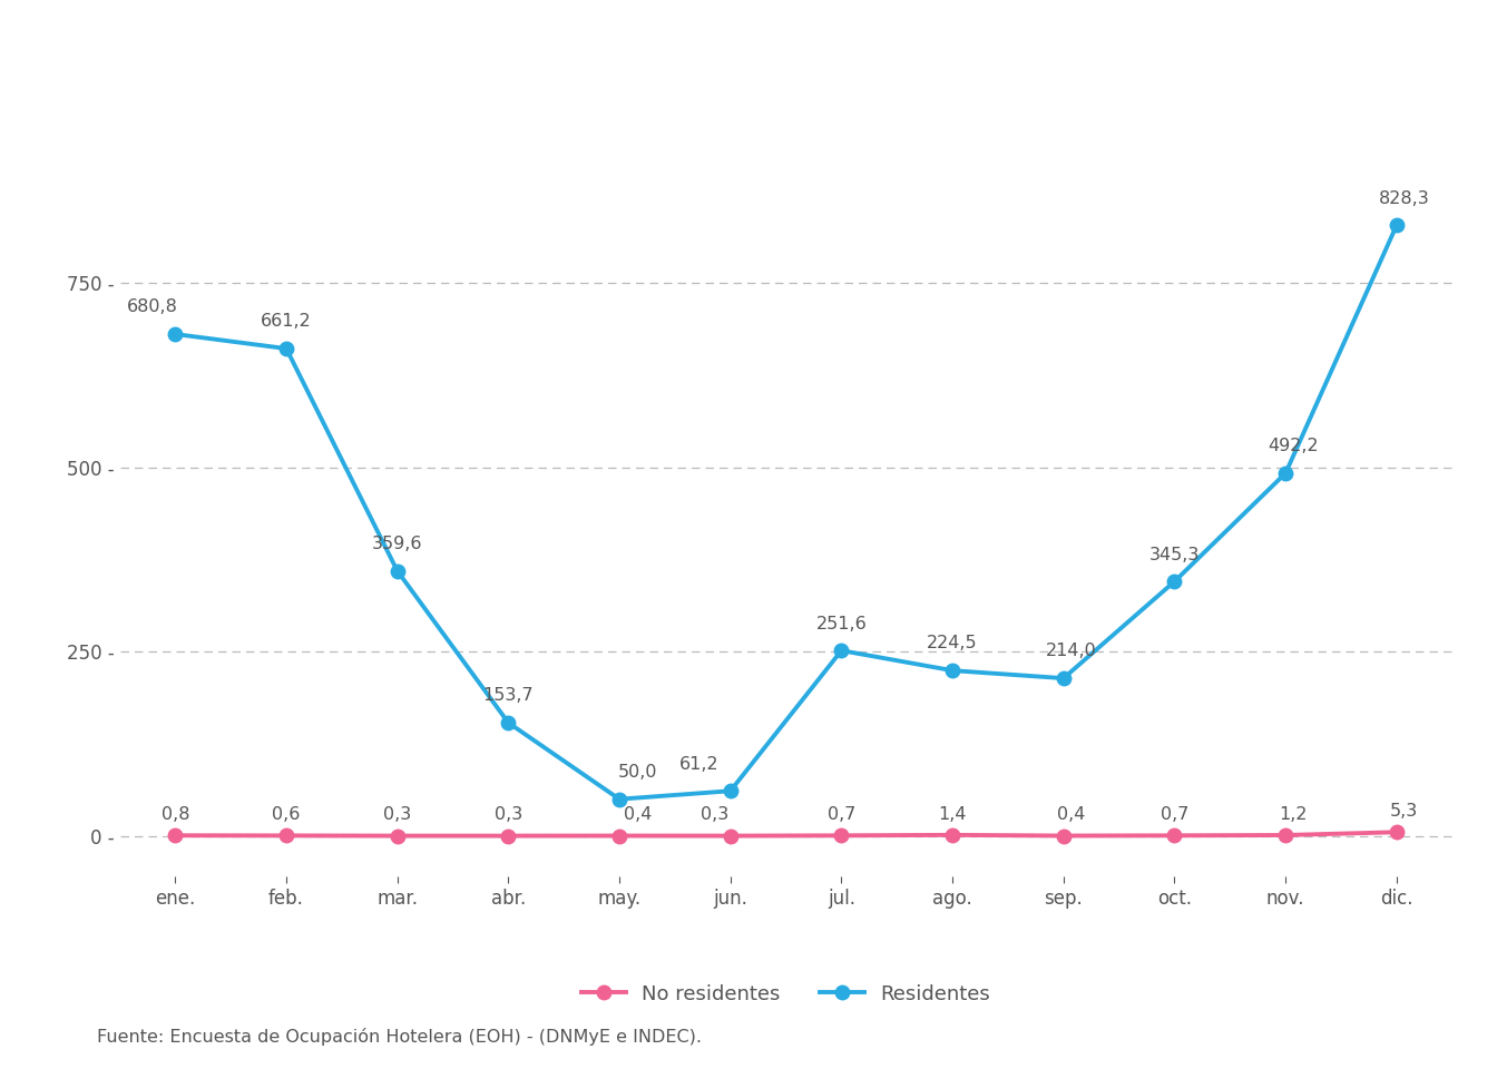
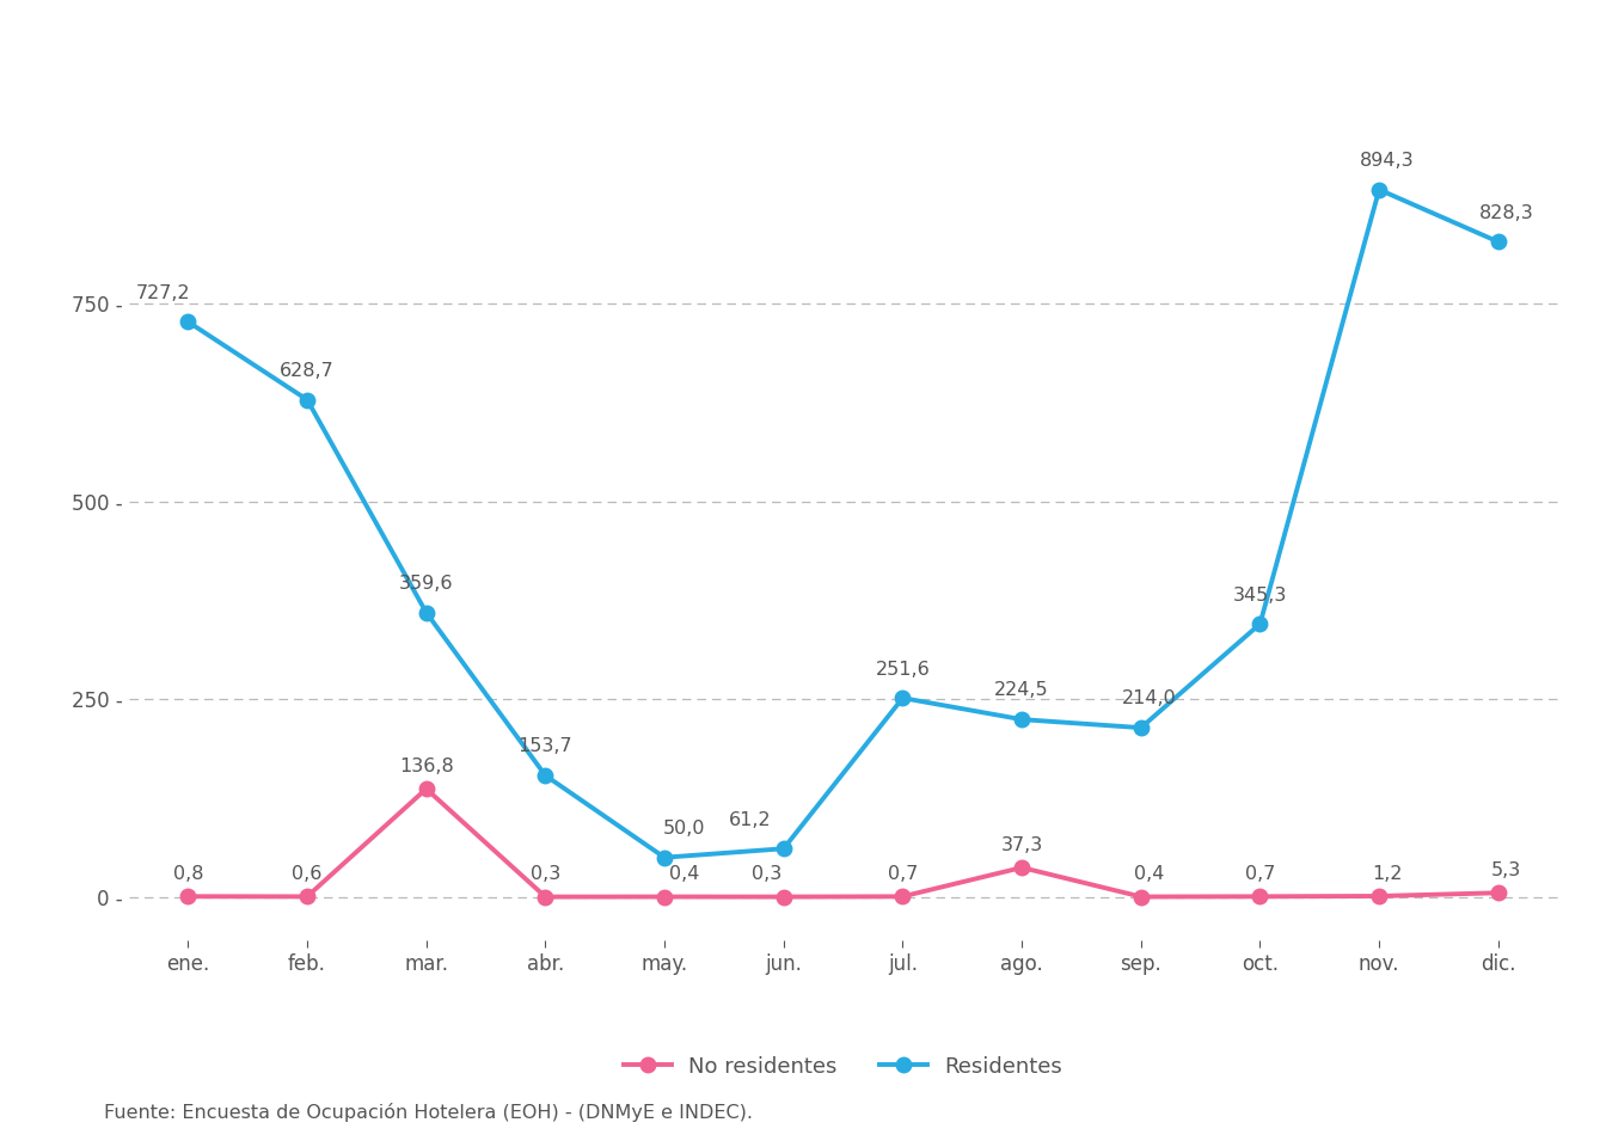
Residentes/ene.: 680,8 -> 727,2
Residentes/feb.: 661,2 -> 628,7
No residentes/mar.: 0,3 -> 136,8
No residentes/ago.: 1,4 -> 37,3
Residentes/nov.: 492,2 -> 894,3
